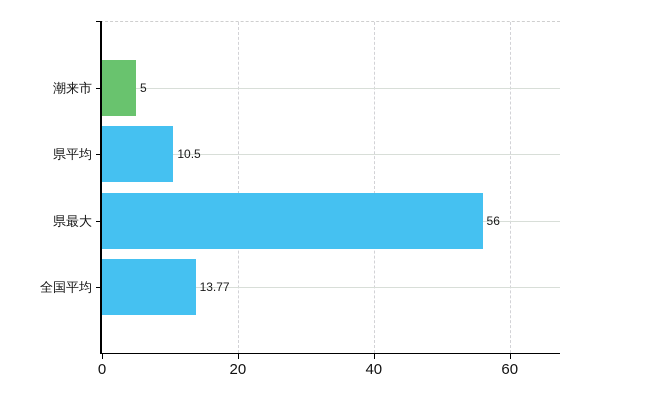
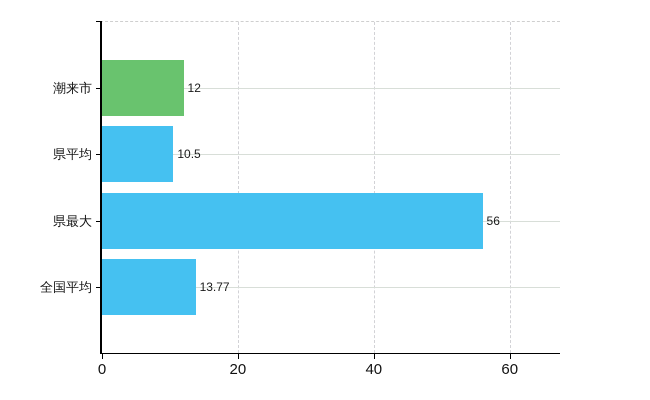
潮来市: 5 -> 12
